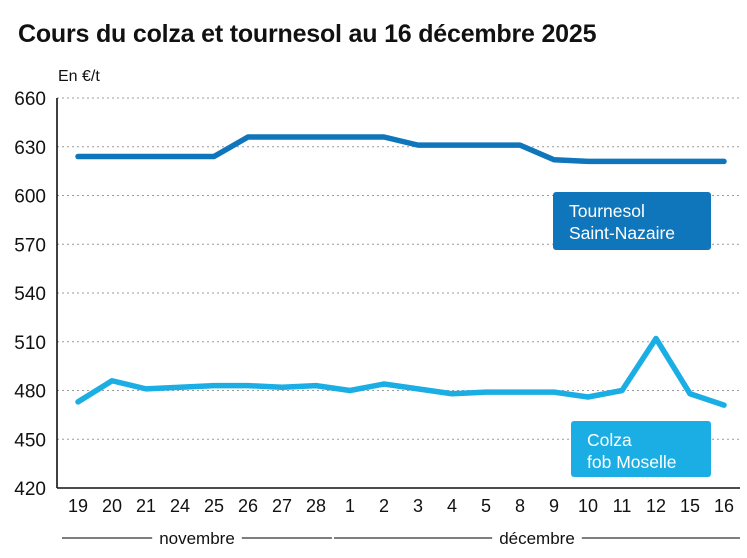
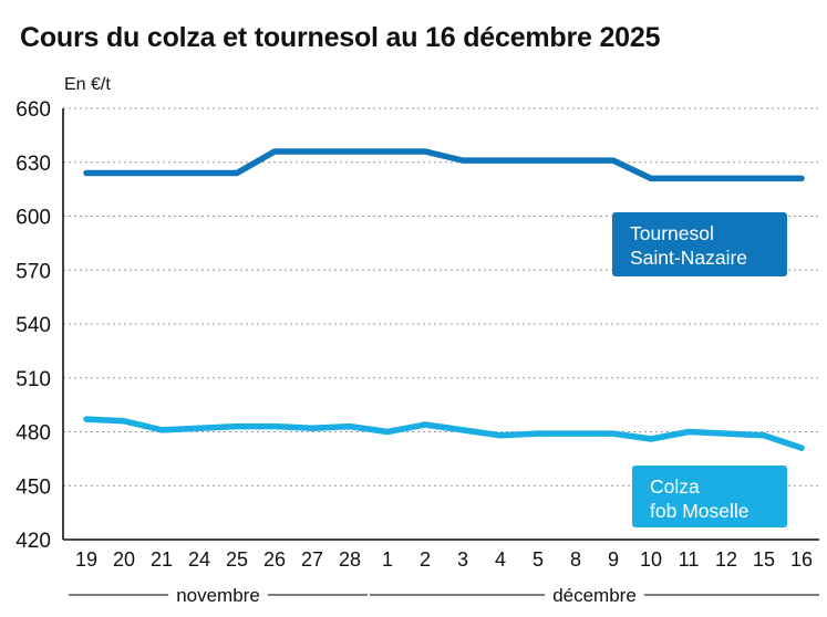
Colza fob Moselle/19: 473 -> 487
Tournesol Saint-Nazaire/9: 622 -> 631
Colza fob Moselle/12: 512 -> 479
